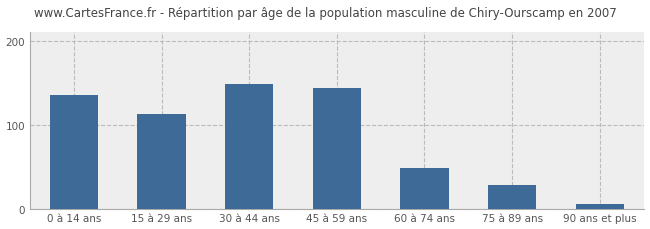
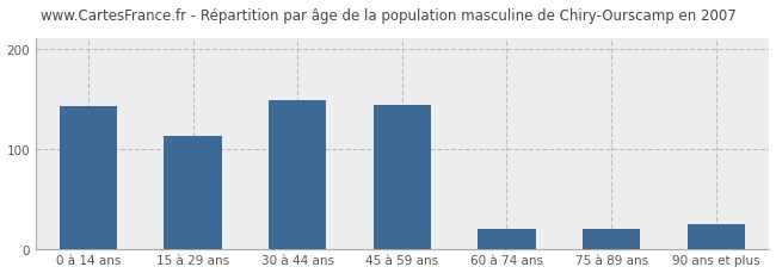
0 à 14 ans: 135 -> 142
60 à 74 ans: 48 -> 20
75 à 89 ans: 28 -> 20
90 ans et plus: 5 -> 24
